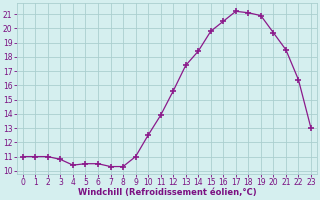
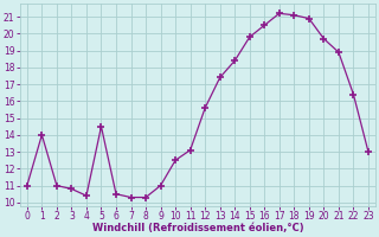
1: 11.0 -> 14.0
5: 10.5 -> 14.5
11: 13.9 -> 13.1
21: 18.5 -> 18.9
